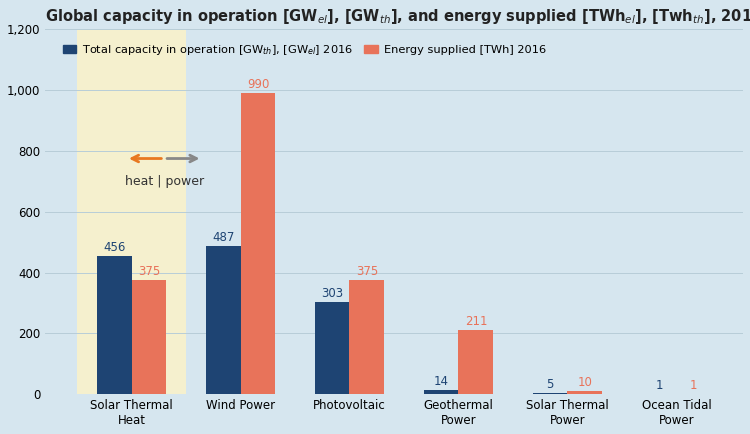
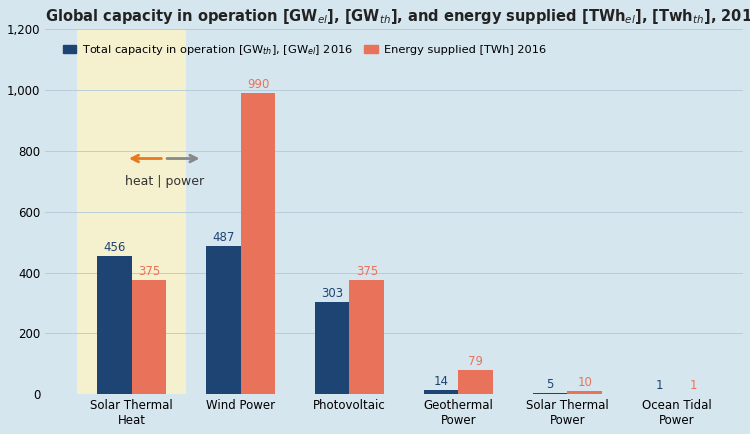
Energy supplied [TWh] 2016/Geothermal Power: 211 -> 79
